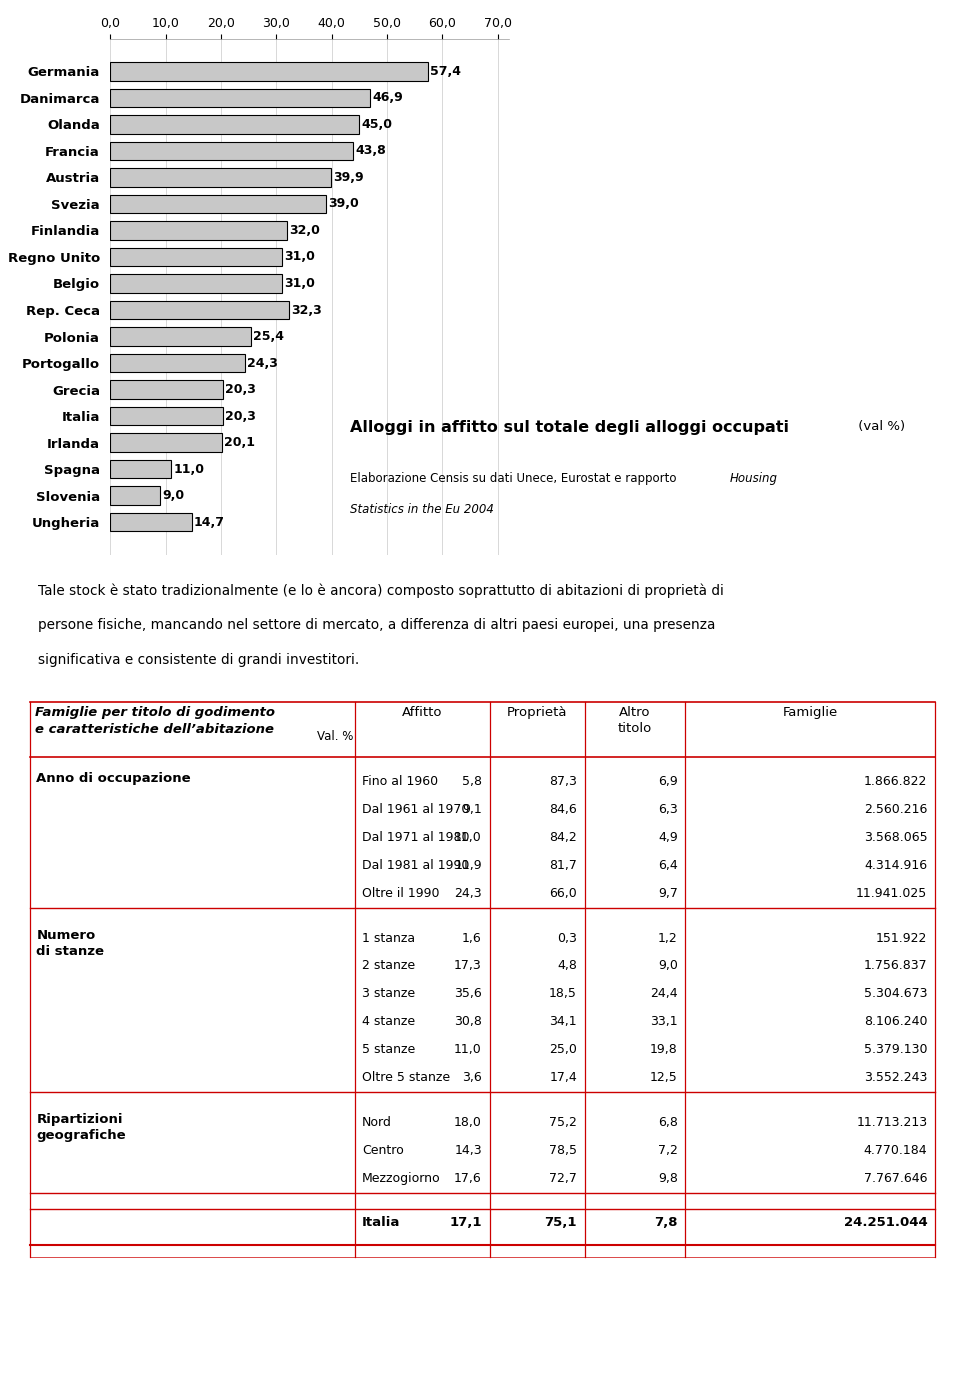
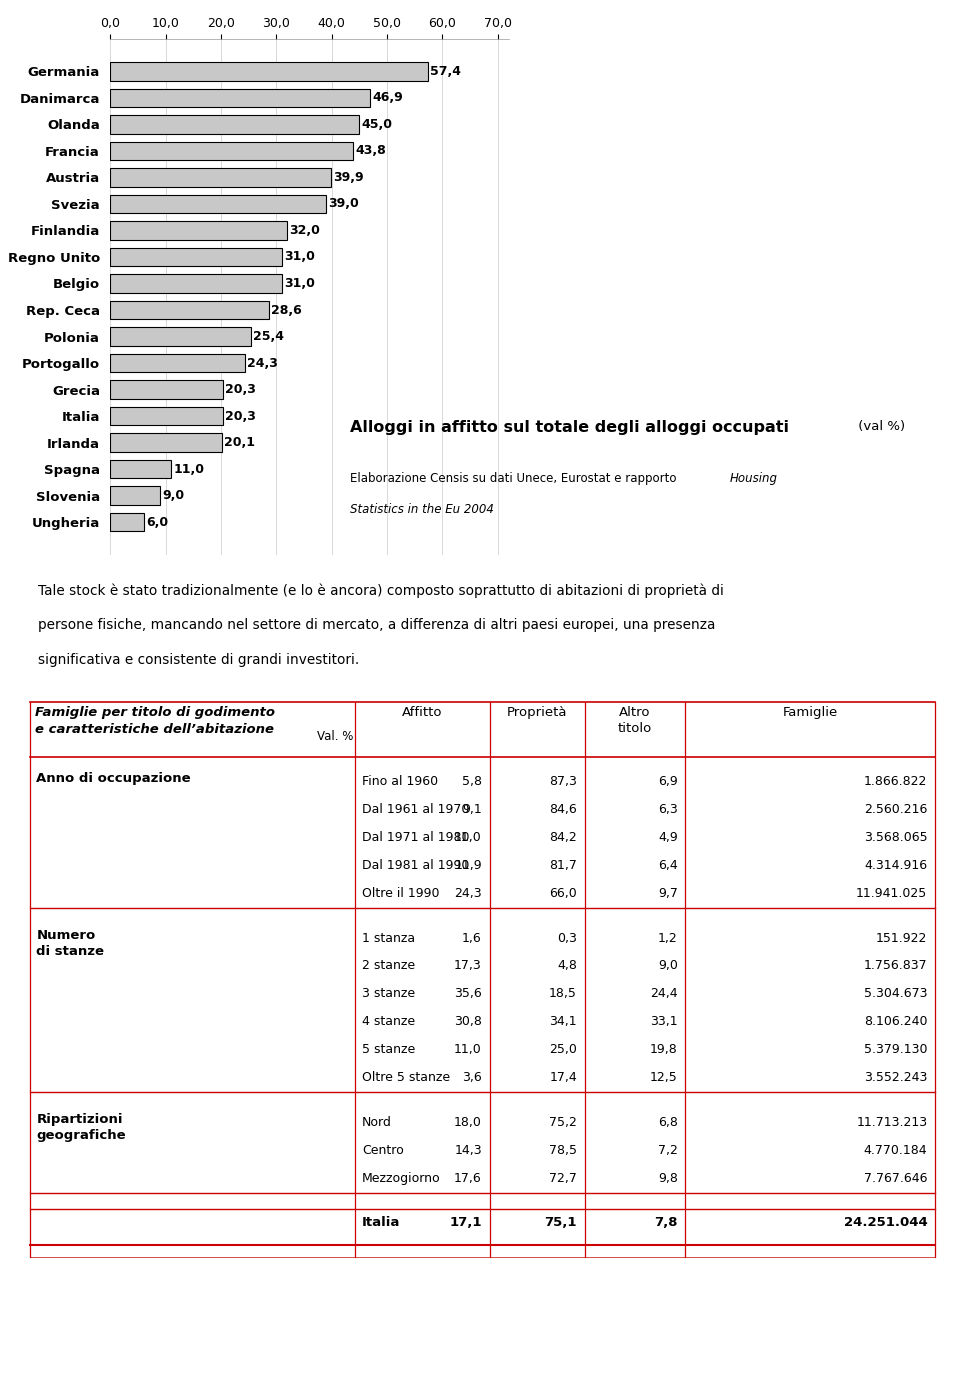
Rep. Ceca: 32,3 -> 28,6
Ungheria: 14,7 -> 6,0
